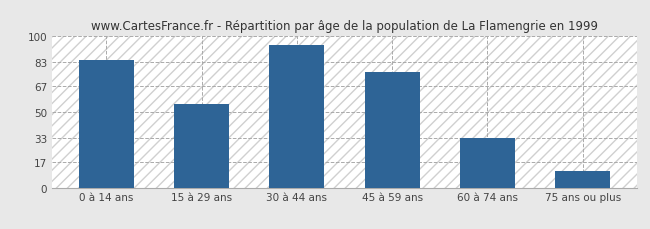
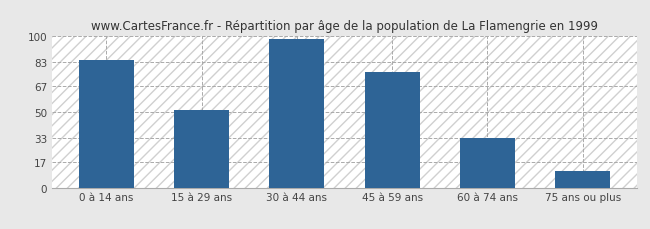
15 à 29 ans: 55 -> 51
30 à 44 ans: 94 -> 98
